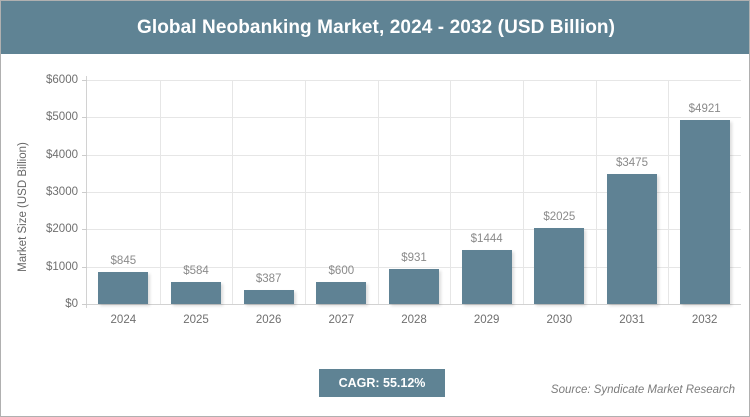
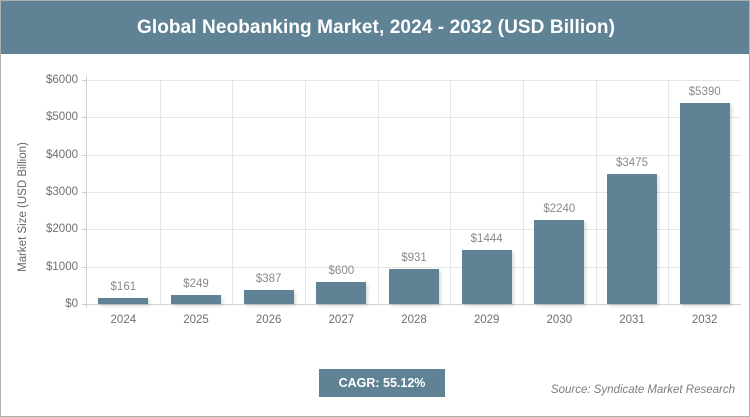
2024: $845 -> $161
2025: $584 -> $249
2030: $2025 -> $2240
2032: $4921 -> $5390
